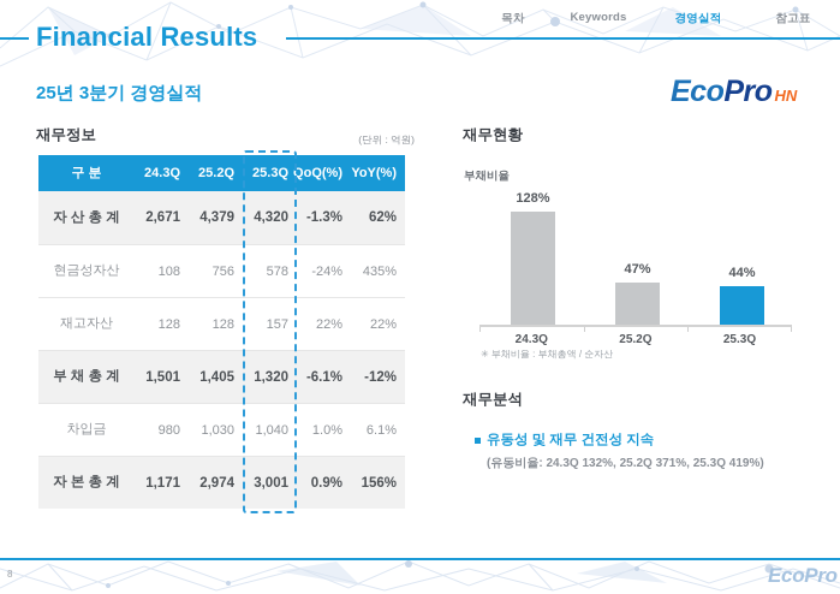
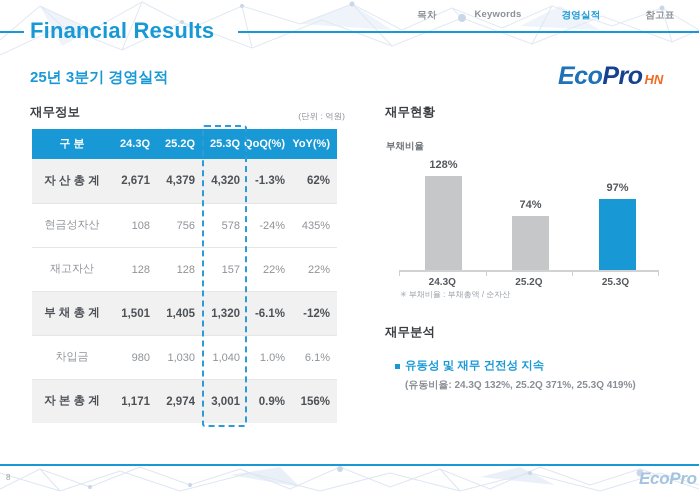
25.2Q: 47% -> 74%
25.3Q: 44% -> 97%
